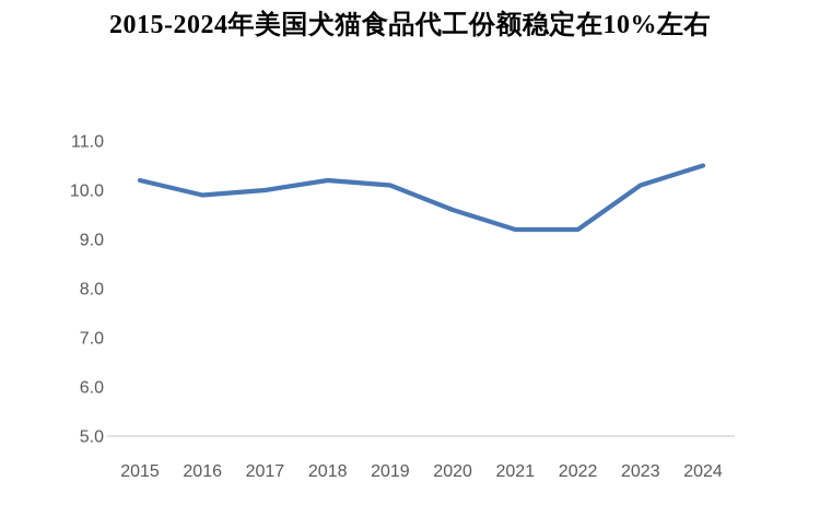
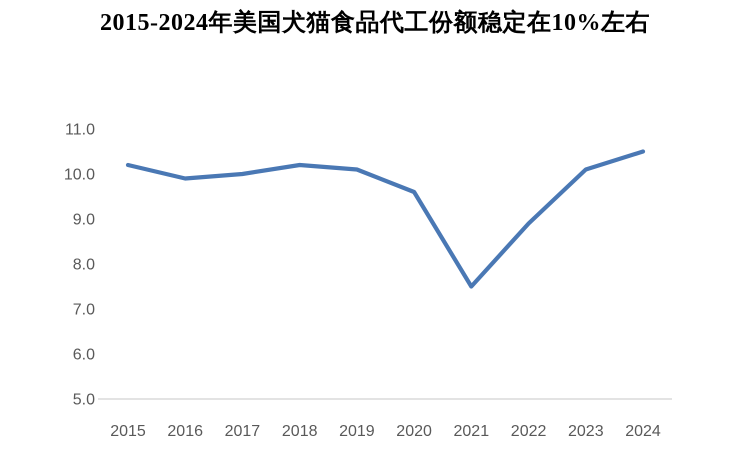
2021: 9.2 -> 7.5
2022: 9.2 -> 8.9
